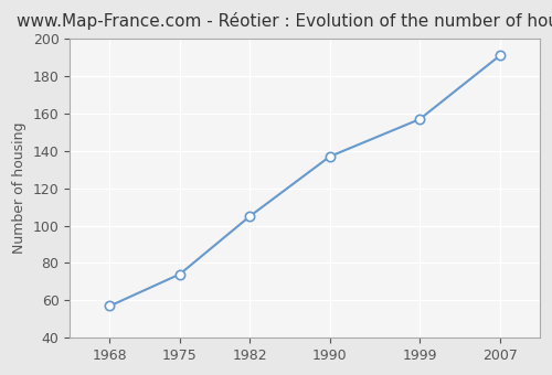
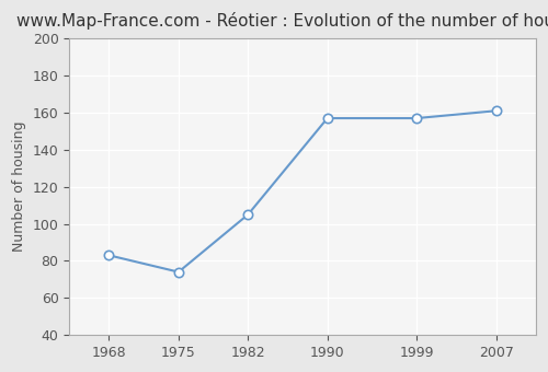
1968: 57 -> 83
1990: 137 -> 157
2007: 191 -> 161
